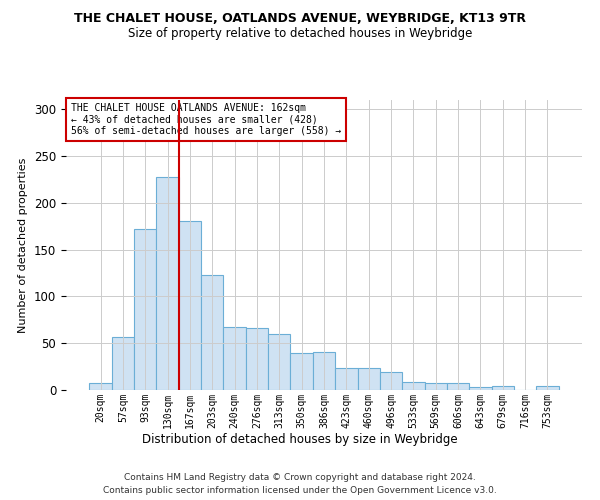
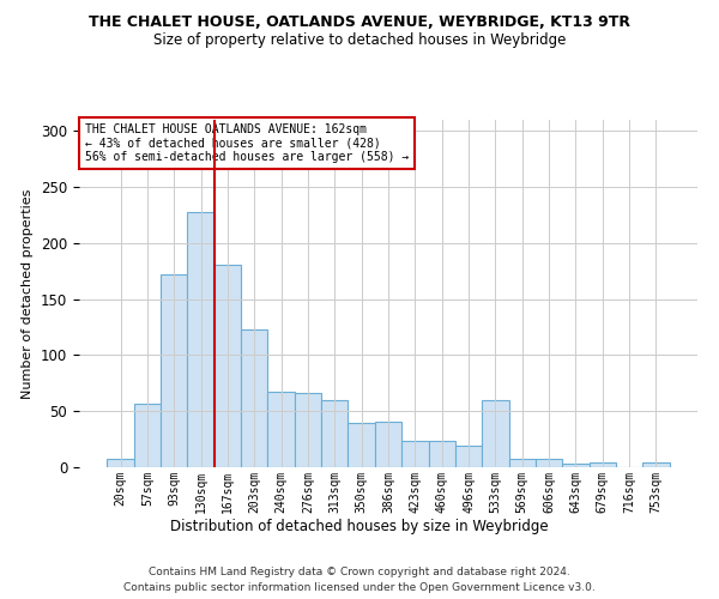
533sqm: 9 -> 60
